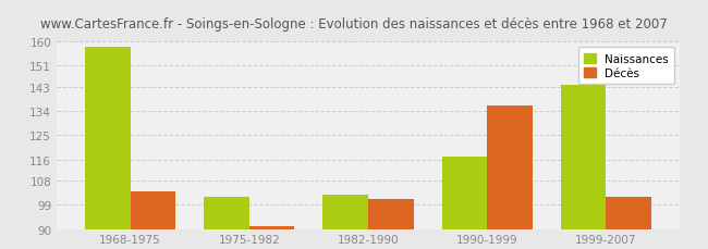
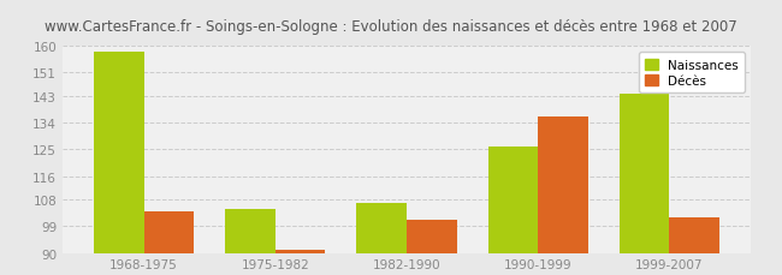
Naissances/1975-1982: 102 -> 105
Naissances/1982-1990: 103 -> 107
Naissances/1990-1999: 117 -> 126
